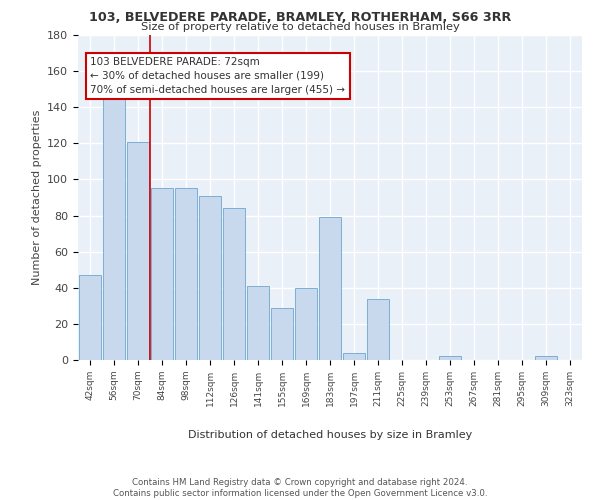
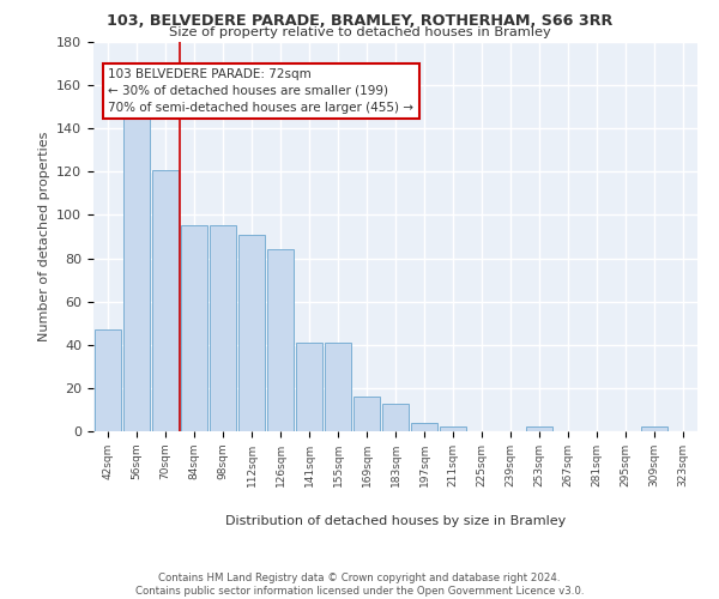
155sqm: 29 -> 41
169sqm: 40 -> 16
183sqm: 79 -> 13
211sqm: 34 -> 2
